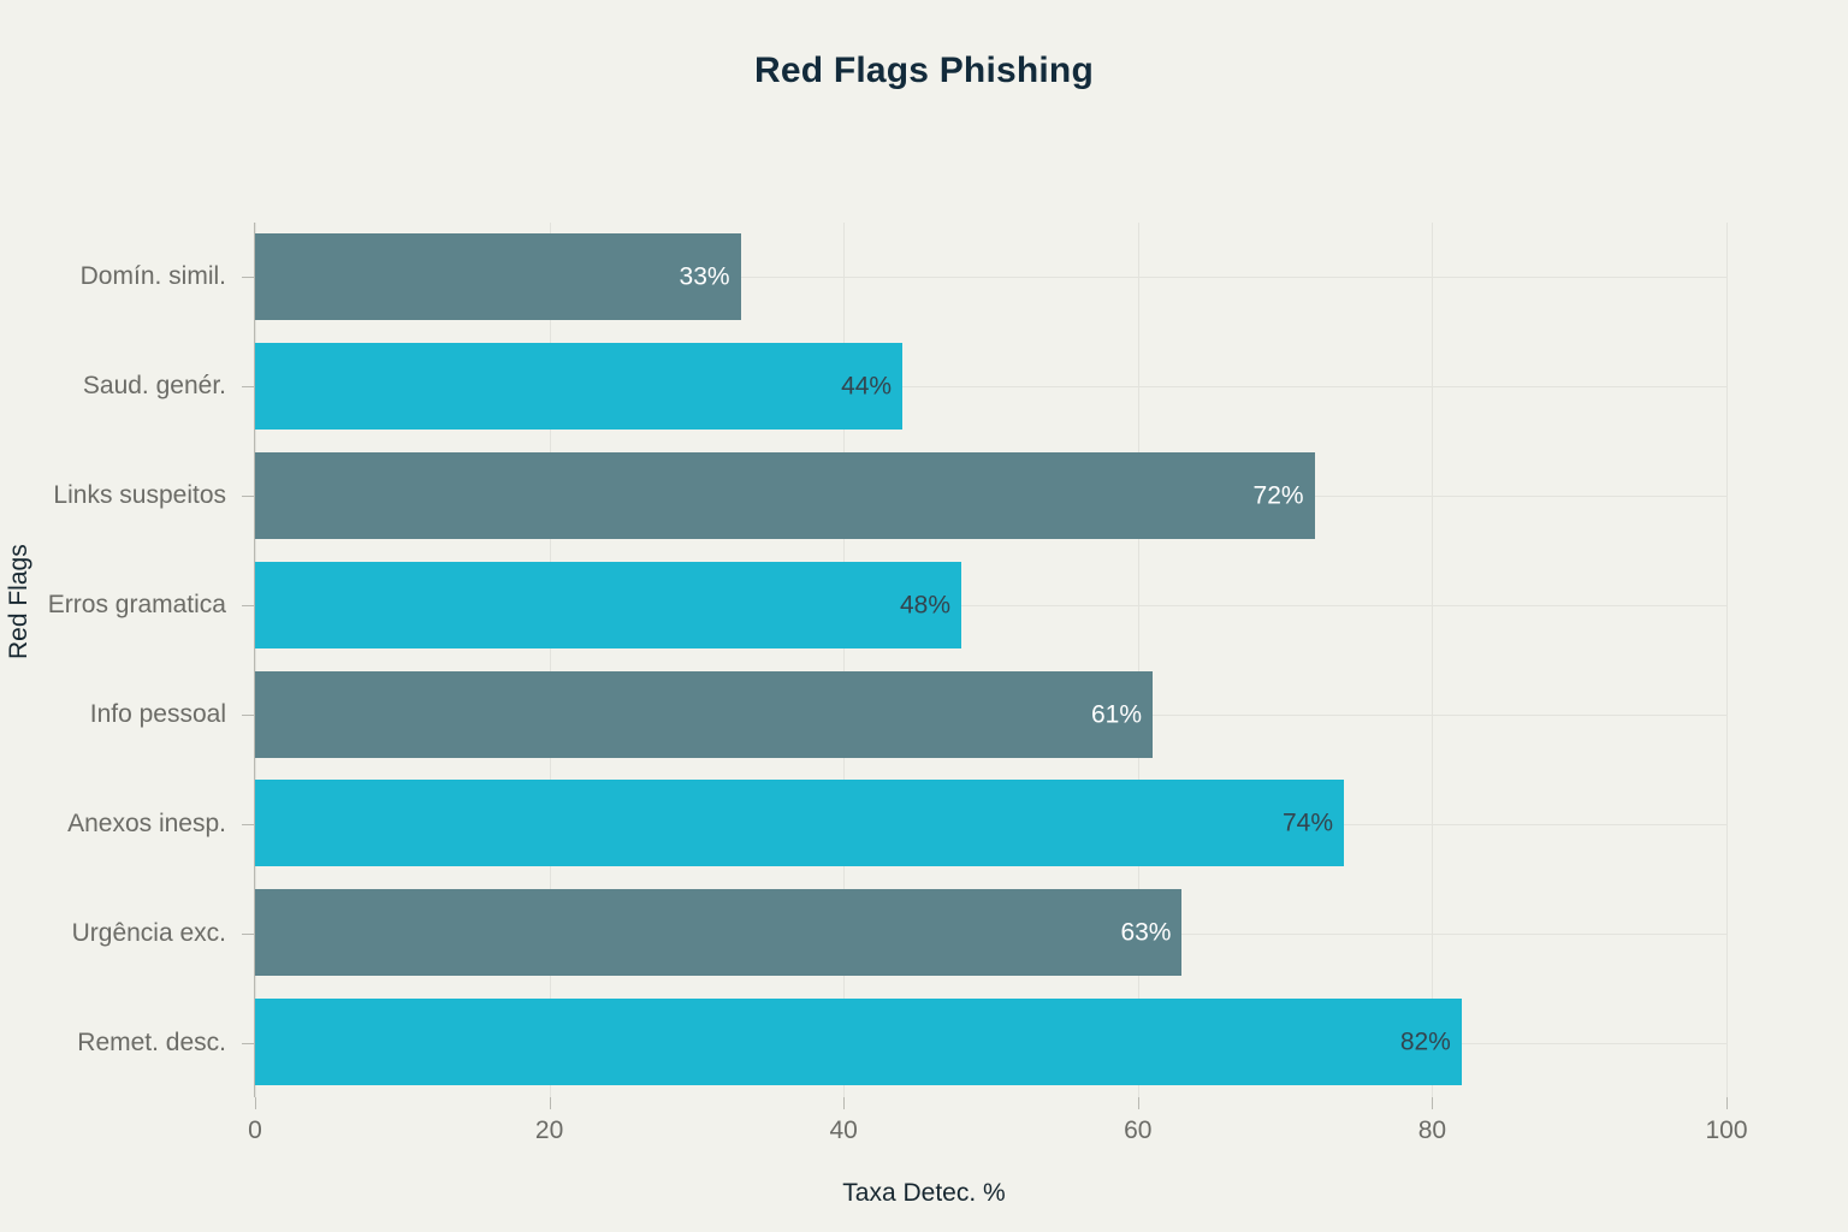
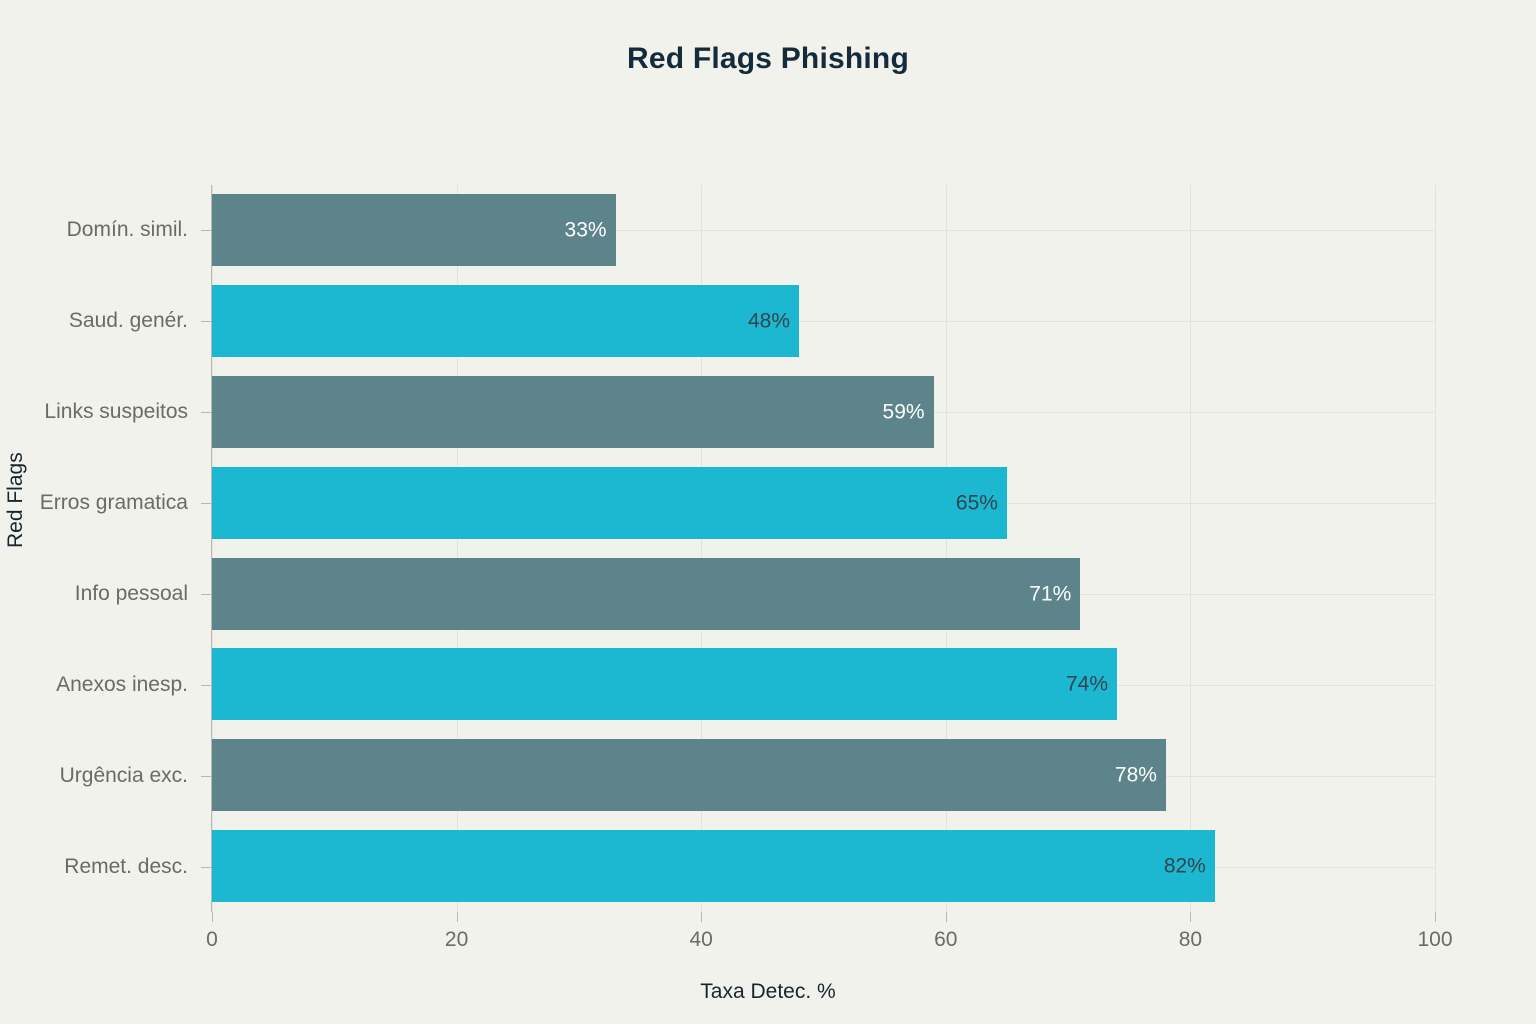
Saud. genér.: 44% -> 48%
Links suspeitos: 72% -> 59%
Erros gramatica: 48% -> 65%
Info pessoal: 61% -> 71%
Urgência exc.: 63% -> 78%
